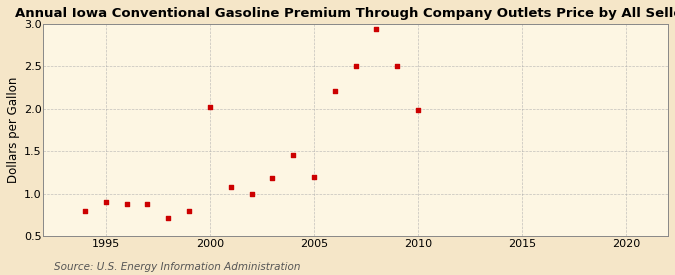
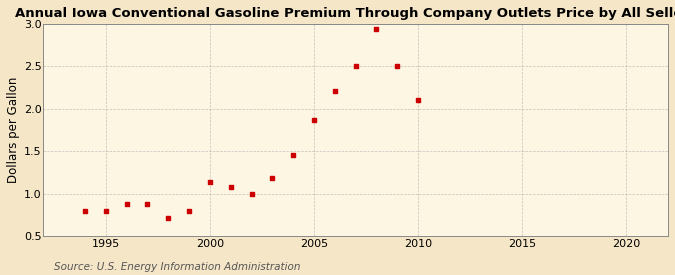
1995: 0.90 -> 0.80
2000: 2.02 -> 1.14
2005: 1.20 -> 1.87
2010: 1.98 -> 2.10
